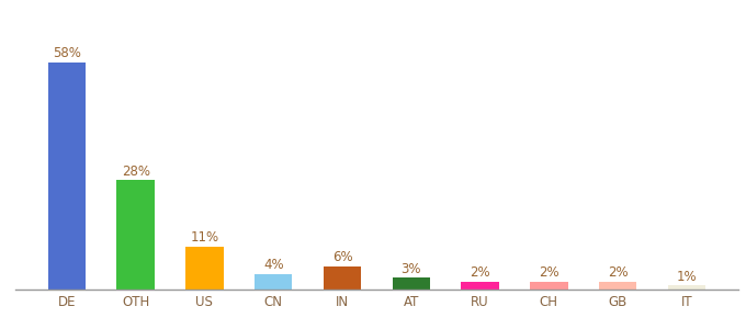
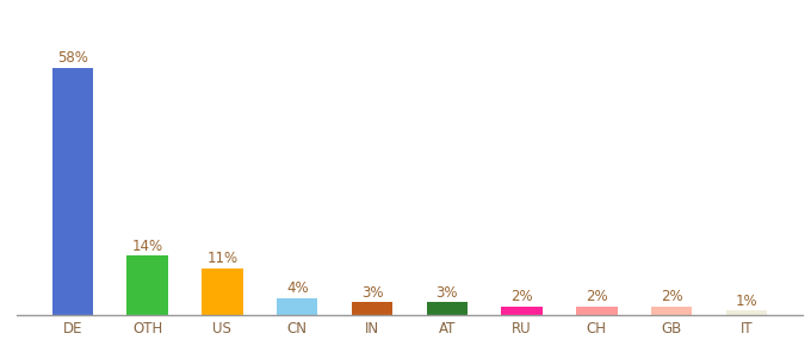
OTH: 28% -> 14%
IN: 6% -> 3%
